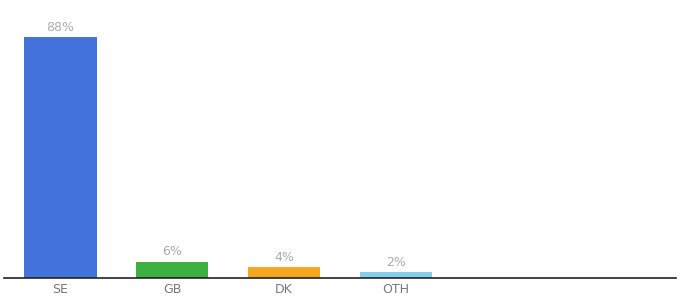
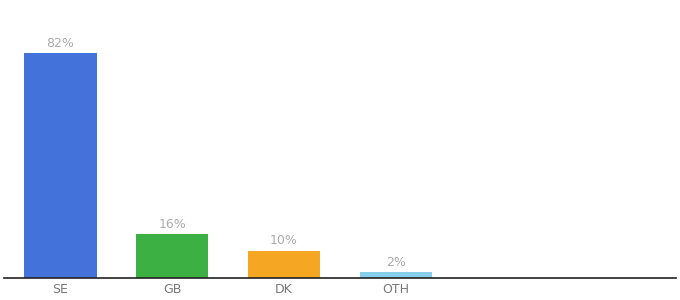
SE: 88% -> 82%
GB: 6% -> 16%
DK: 4% -> 10%
